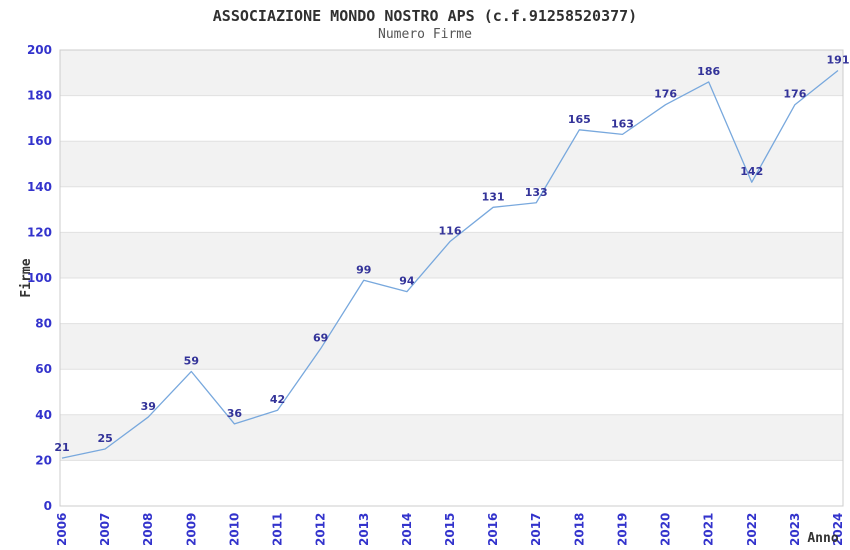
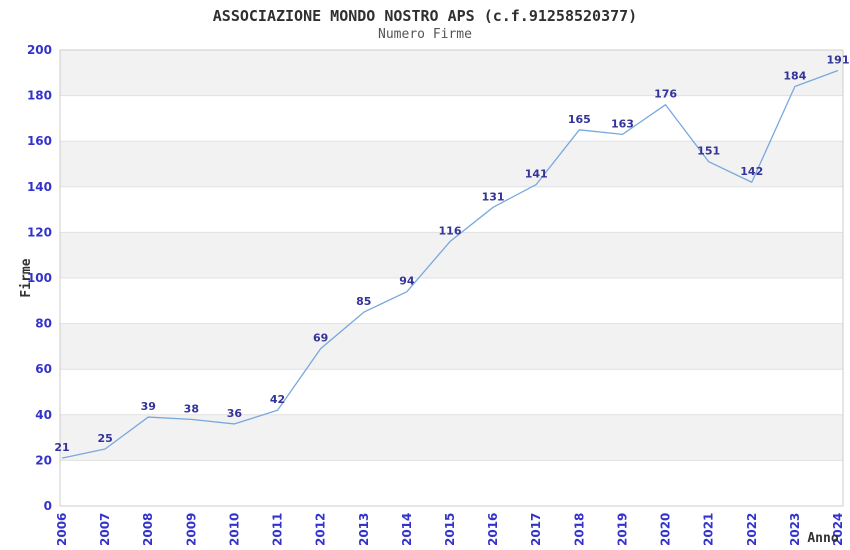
2009: 59 -> 38
2013: 99 -> 85
2017: 133 -> 141
2021: 186 -> 151
2023: 176 -> 184
